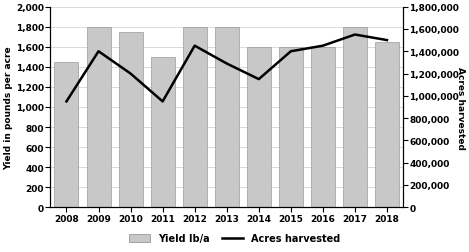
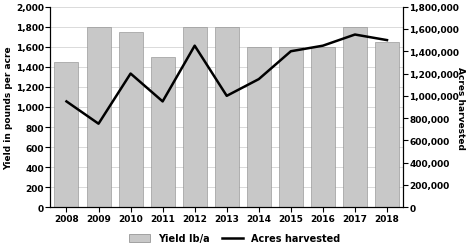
Acres harvested/2009: 1,400,000 -> 750,000
Acres harvested/2013: 1,290,000 -> 1,000,000
